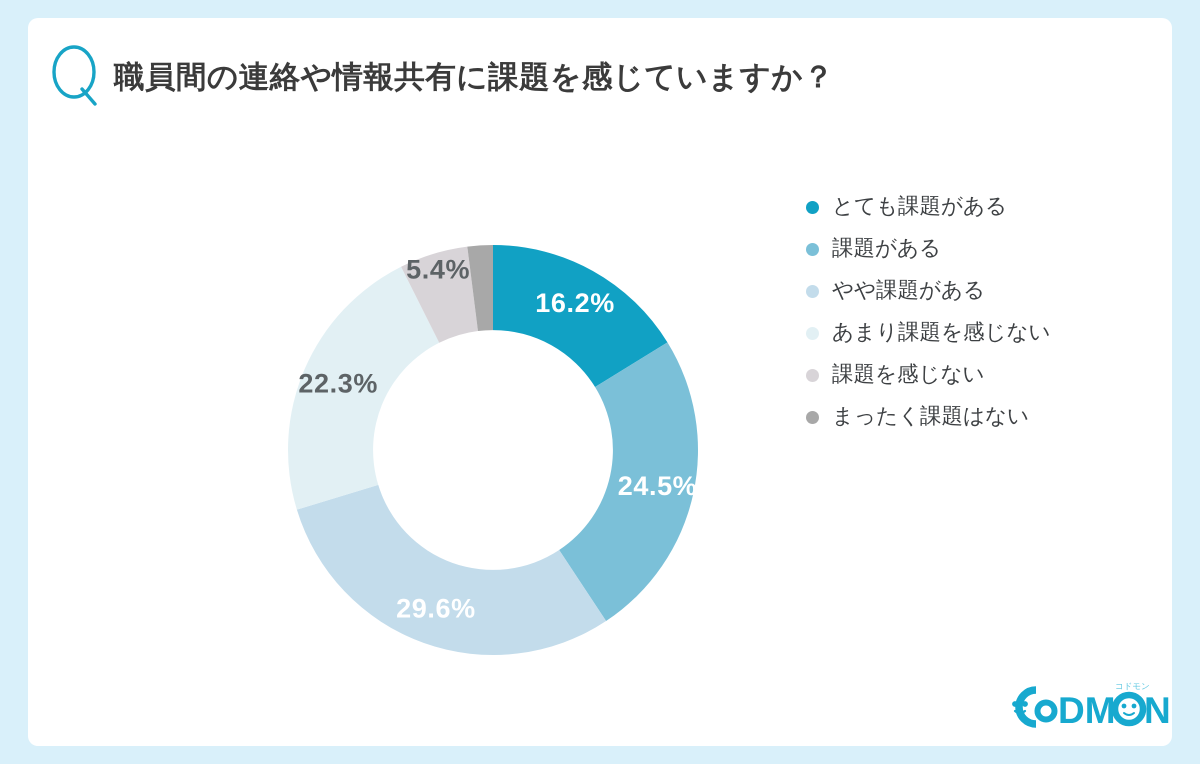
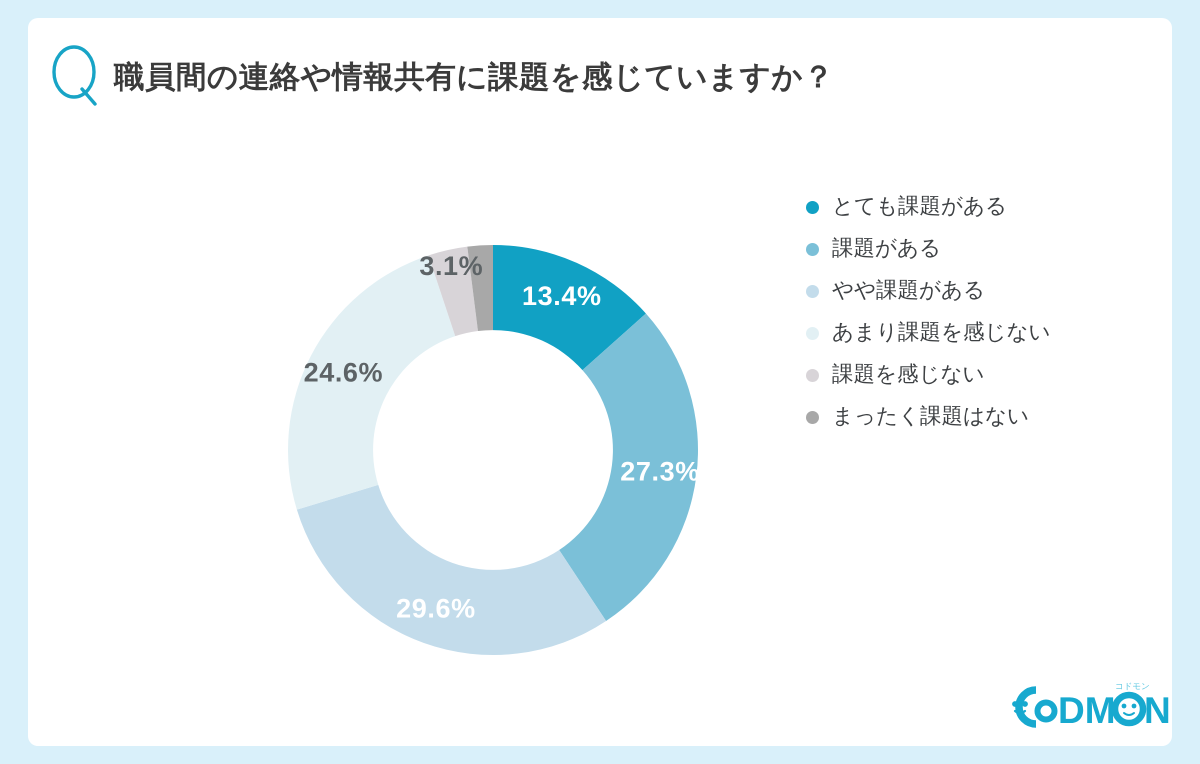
とても課題がある: 16.2% -> 13.4%
課題がある: 24.5% -> 27.3%
あまり課題を感じない: 22.3% -> 24.6%
課題を感じない: 5.4% -> 3.1%
